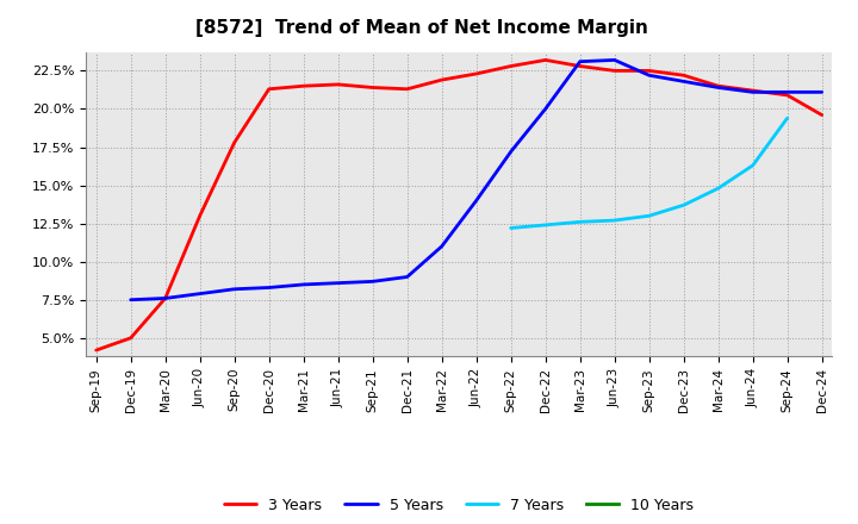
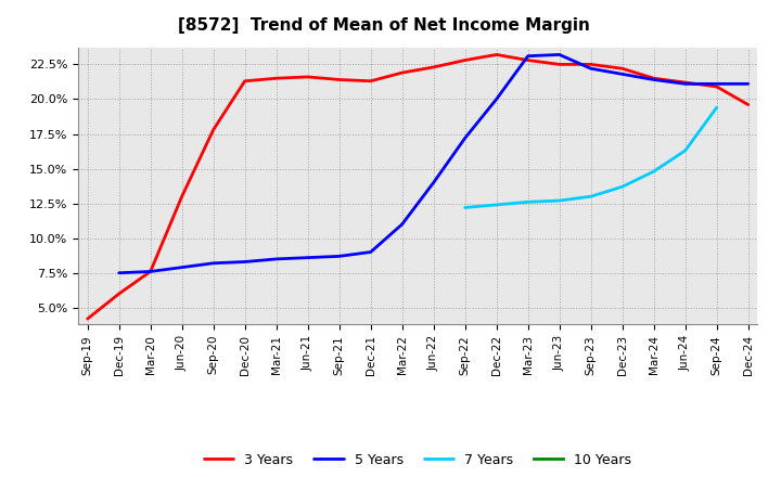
3 Years/Dec-19: 5.0% -> 6.0%
